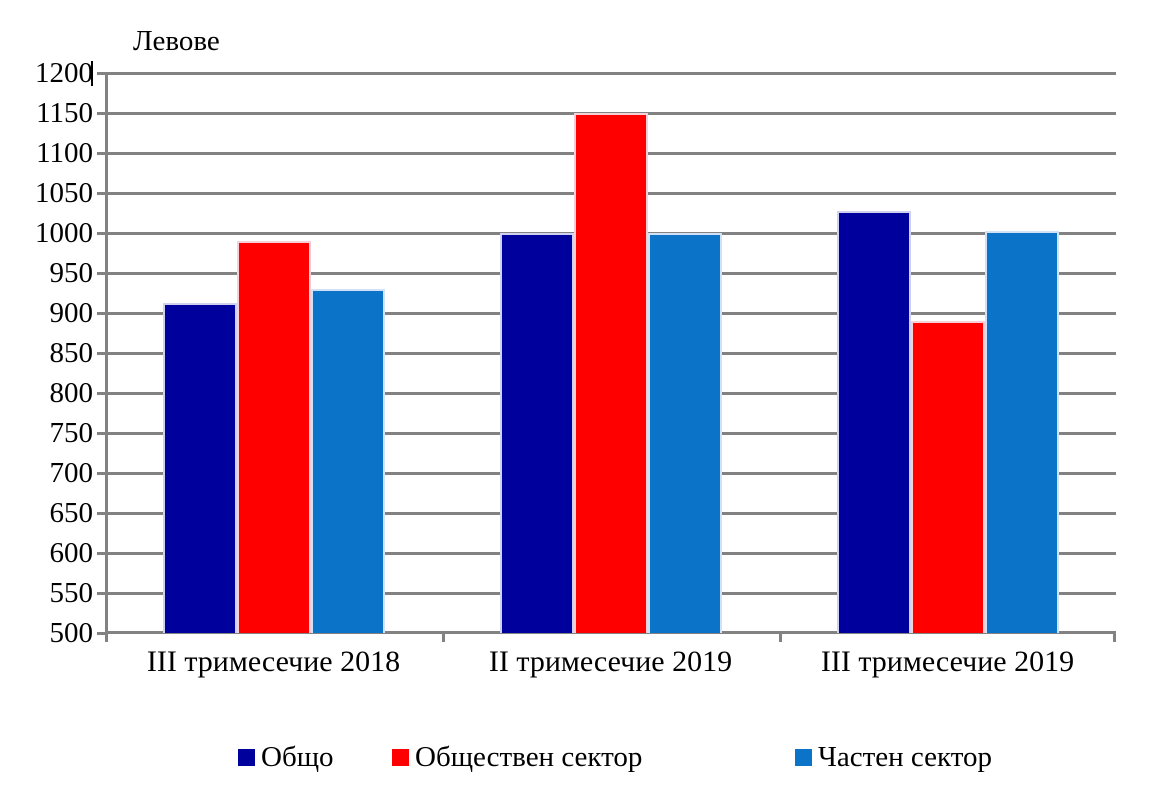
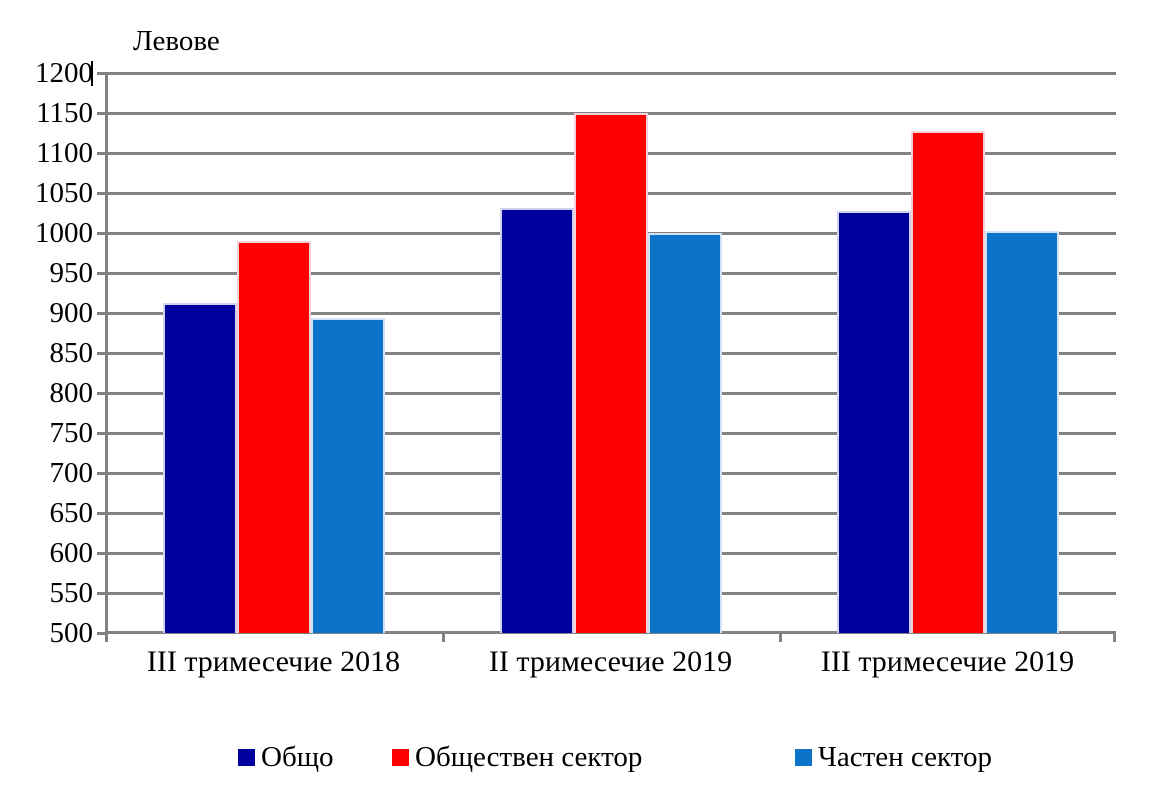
Частен сектор/III тримесечие 2018: 930 -> 890
Общо/II тримесечие 2019: 1000 -> 1030
Обществен сектор/III тримесечие 2019: 890 -> 1130
